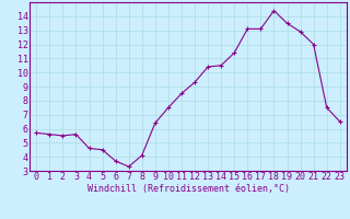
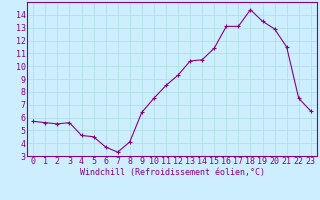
21: 12.0 -> 11.5
